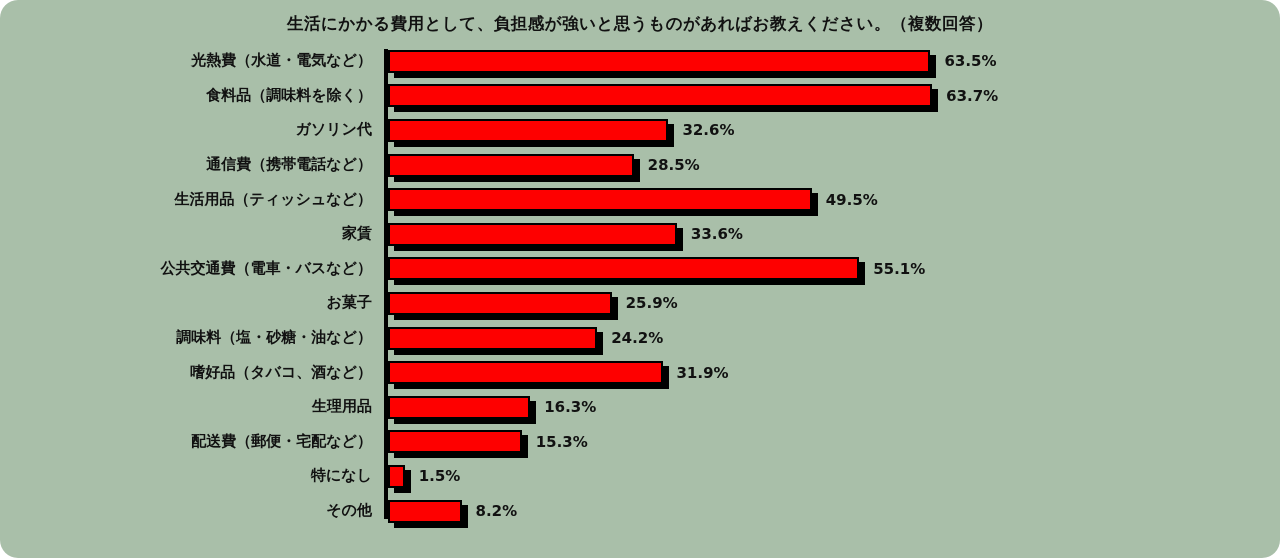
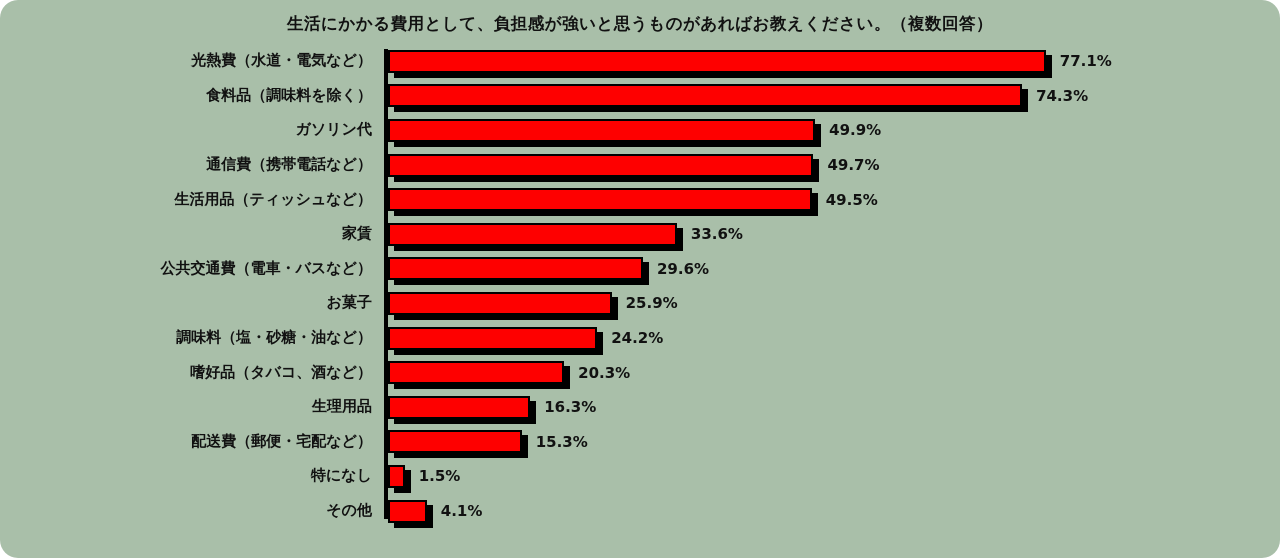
光熱費（水道・電気など）: 63.5% -> 77.1%
食料品（調味料を除く）: 63.7% -> 74.3%
ガソリン代: 32.6% -> 49.9%
通信費（携帯電話など）: 28.5% -> 49.7%
公共交通費（電車・バスなど）: 55.1% -> 29.6%
嗜好品（タバコ、酒など）: 31.9% -> 20.3%
その他: 8.2% -> 4.1%
